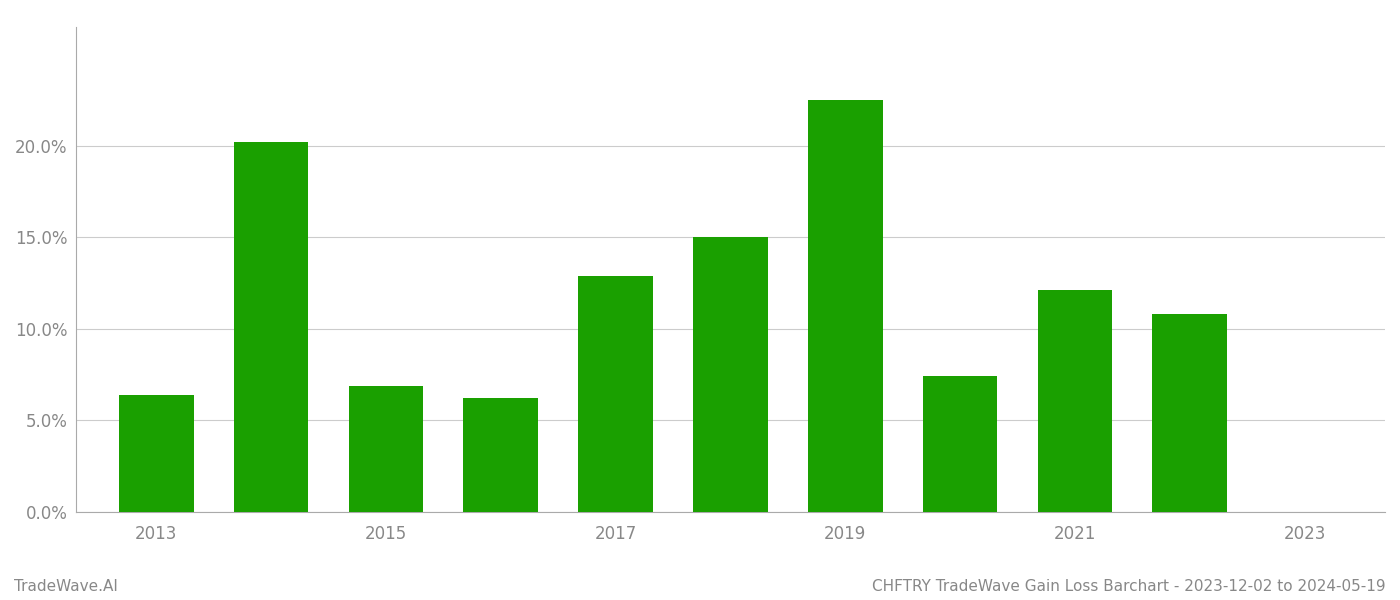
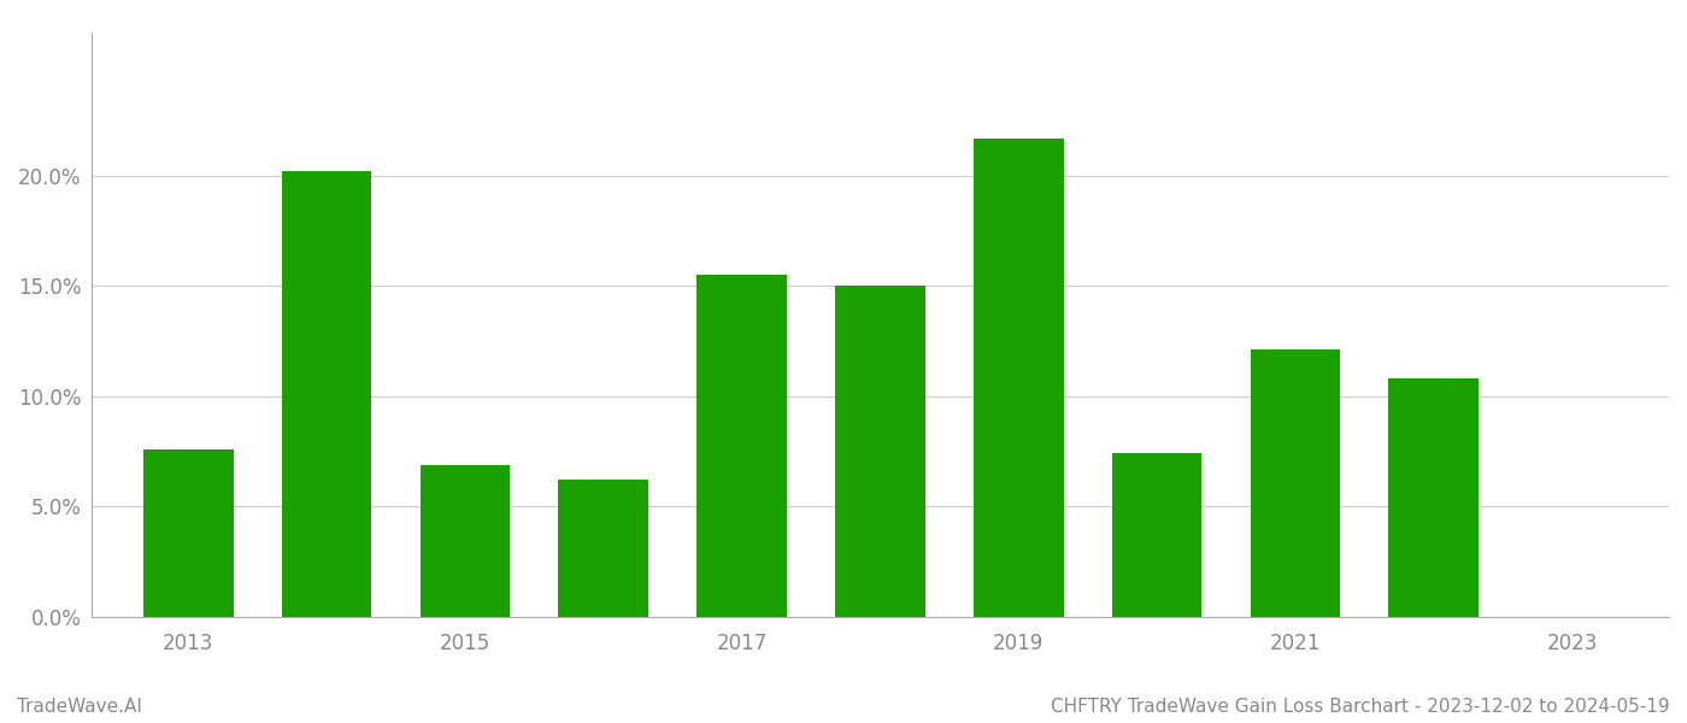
2013: 6.4% -> 7.6%
2017: 12.9% -> 15.5%
2019: 22.5% -> 21.7%
